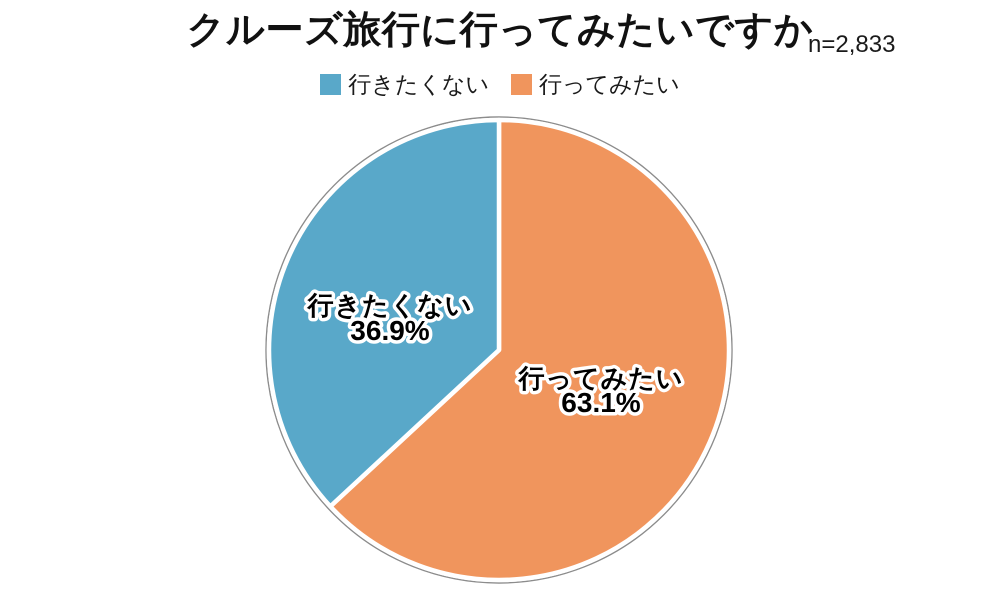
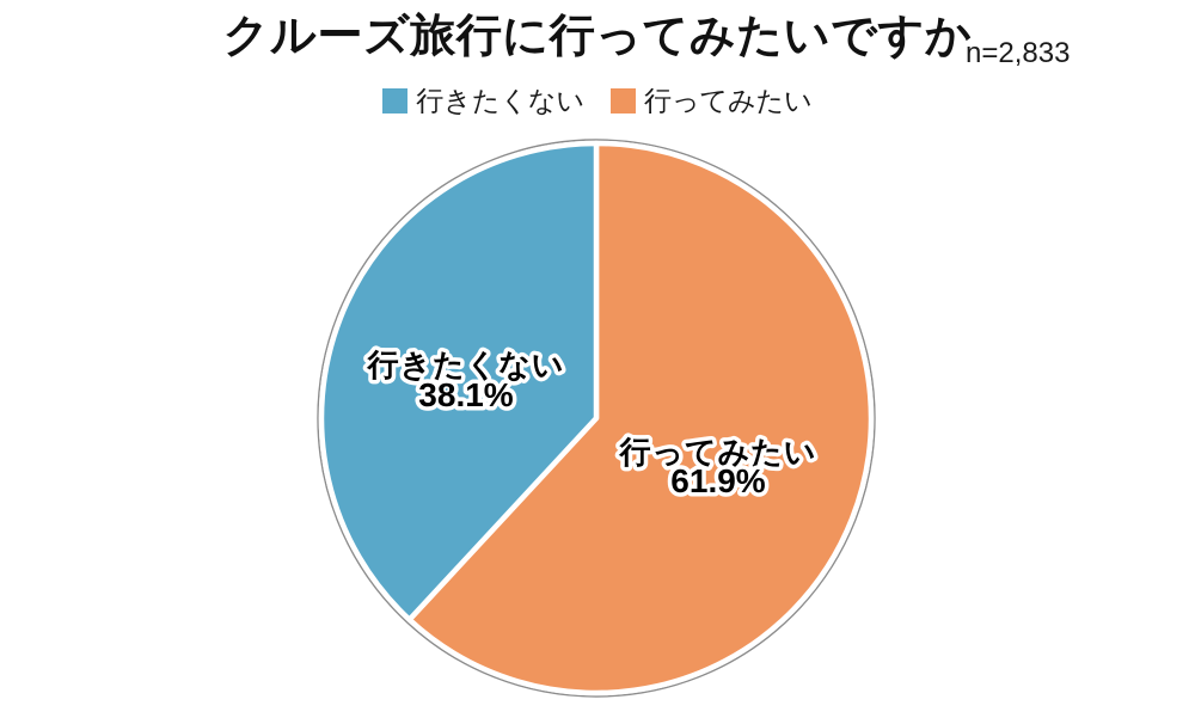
行ってみたい: 63.1% -> 61.9%
行きたくない: 36.9% -> 38.1%
